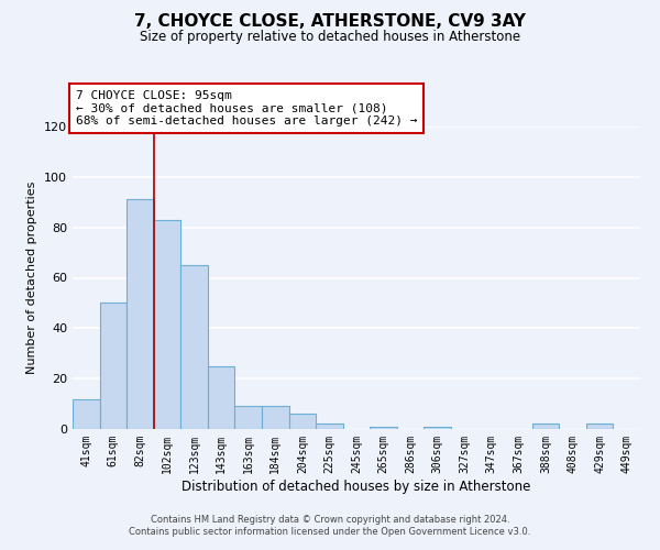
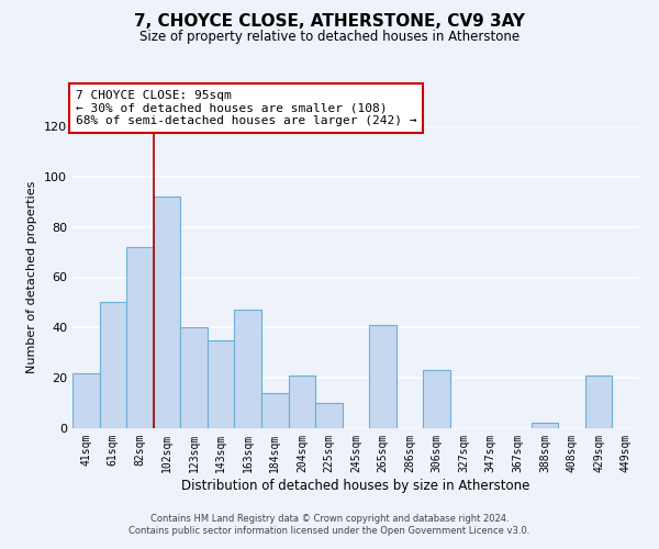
41sqm: 12 -> 22
82sqm: 91 -> 72
102sqm: 83 -> 92
123sqm: 65 -> 40
143sqm: 25 -> 35
163sqm: 9 -> 47
184sqm: 9 -> 14
204sqm: 6 -> 21
225sqm: 2 -> 10
265sqm: 1 -> 41
306sqm: 1 -> 23
429sqm: 2 -> 21
